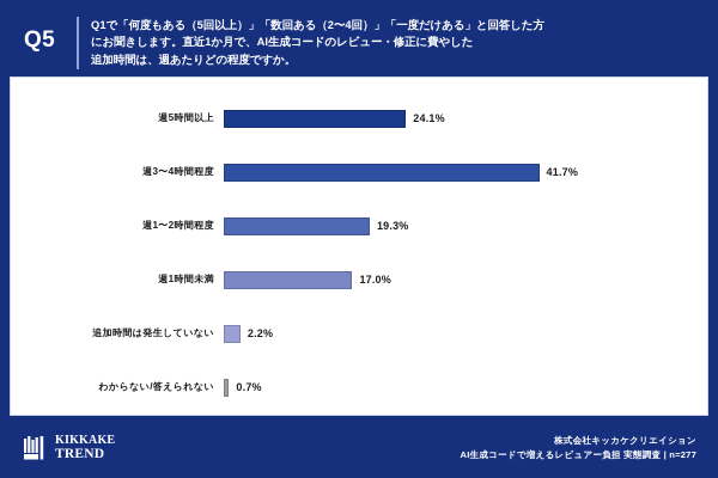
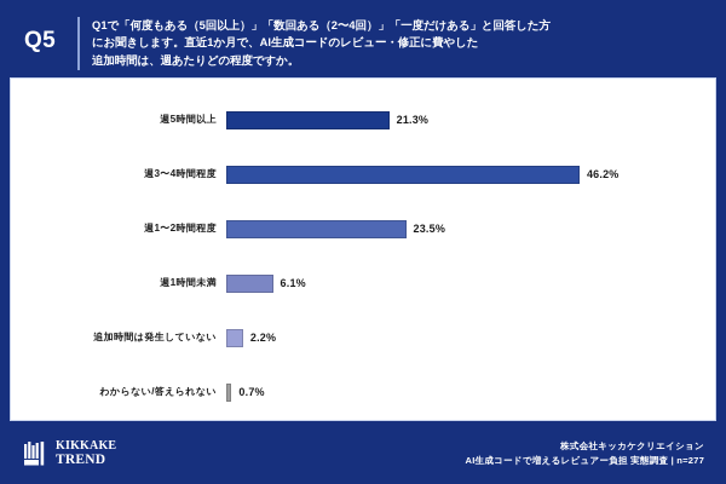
週5時間以上: 24.1% -> 21.3%
週3〜4時間程度: 41.7% -> 46.2%
週1〜2時間程度: 19.3% -> 23.5%
週1時間未満: 17.0% -> 6.1%
